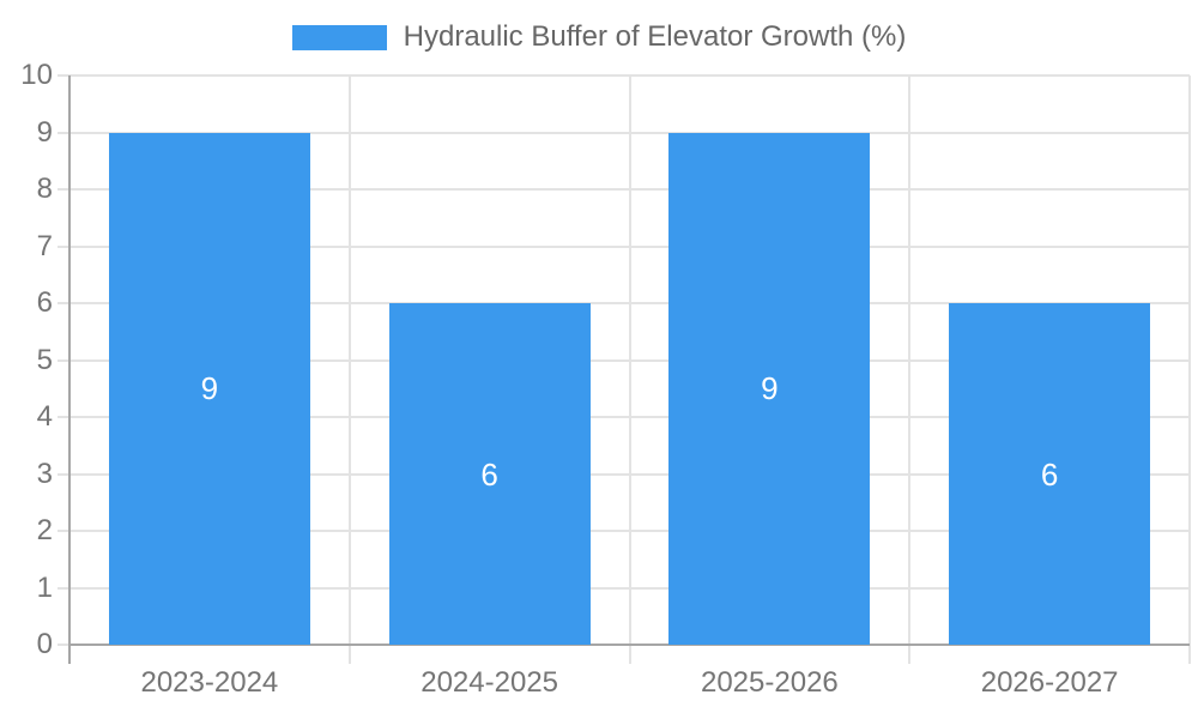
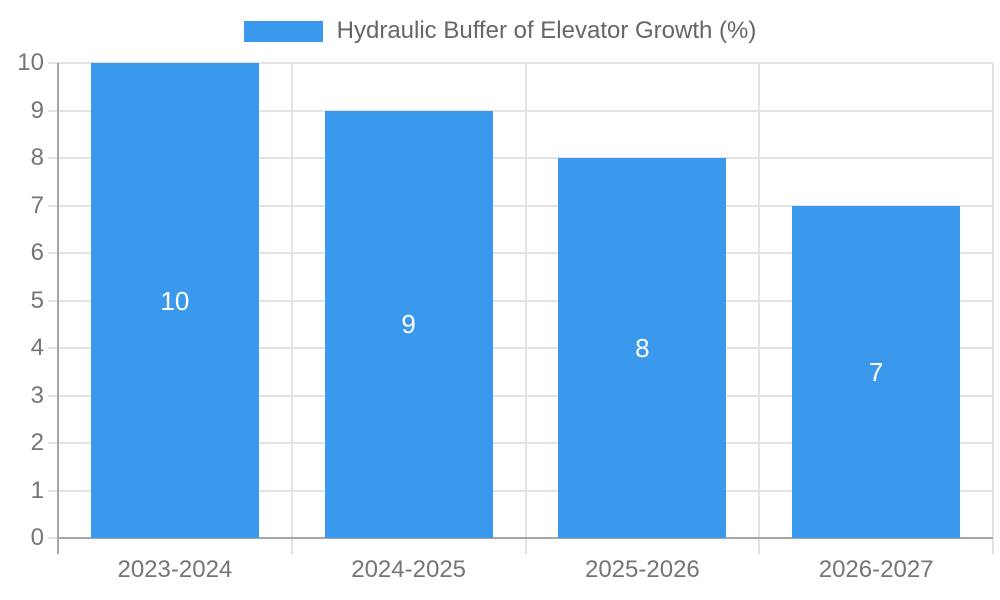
2023-2024: 9 -> 10
2024-2025: 6 -> 9
2025-2026: 9 -> 8
2026-2027: 6 -> 7
